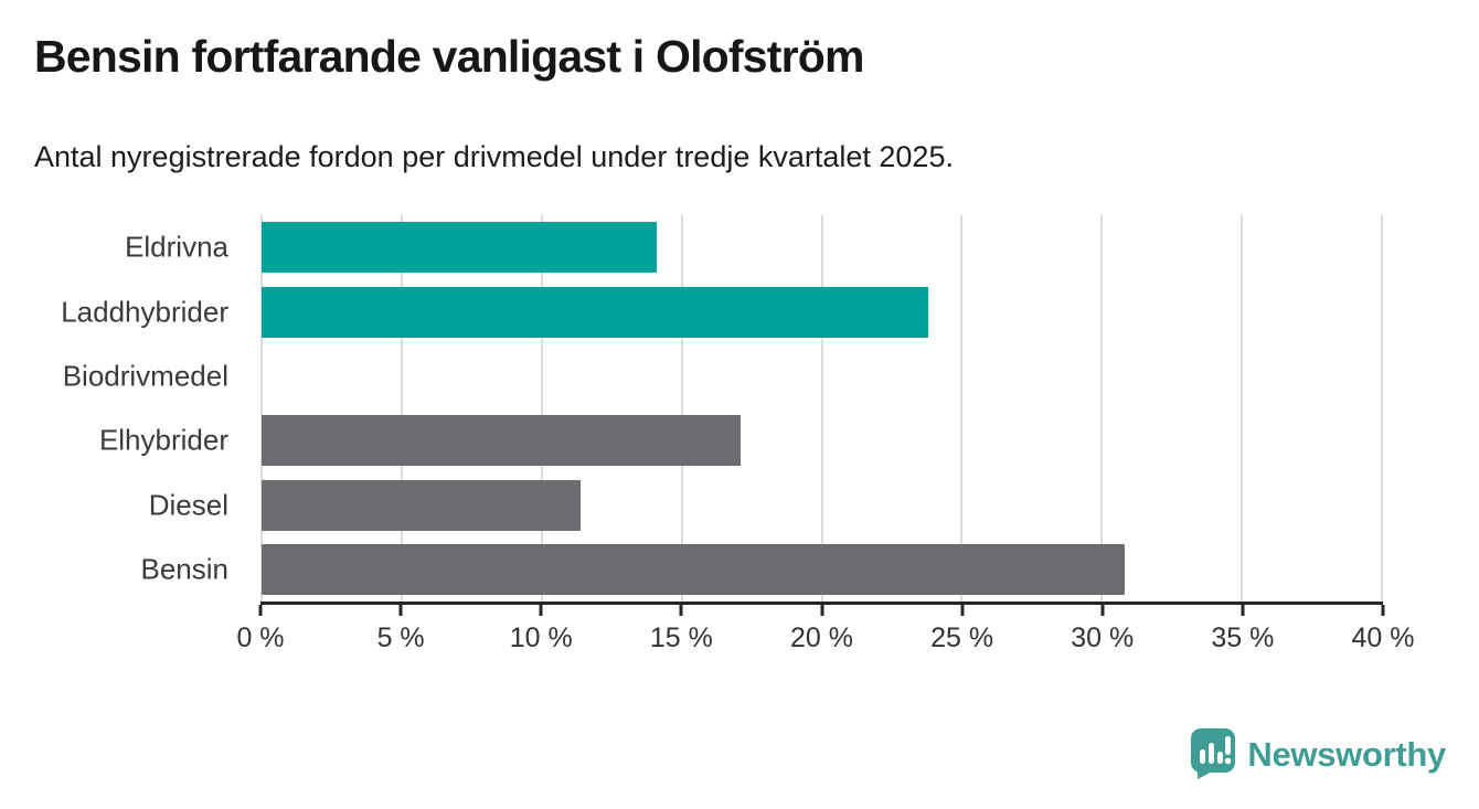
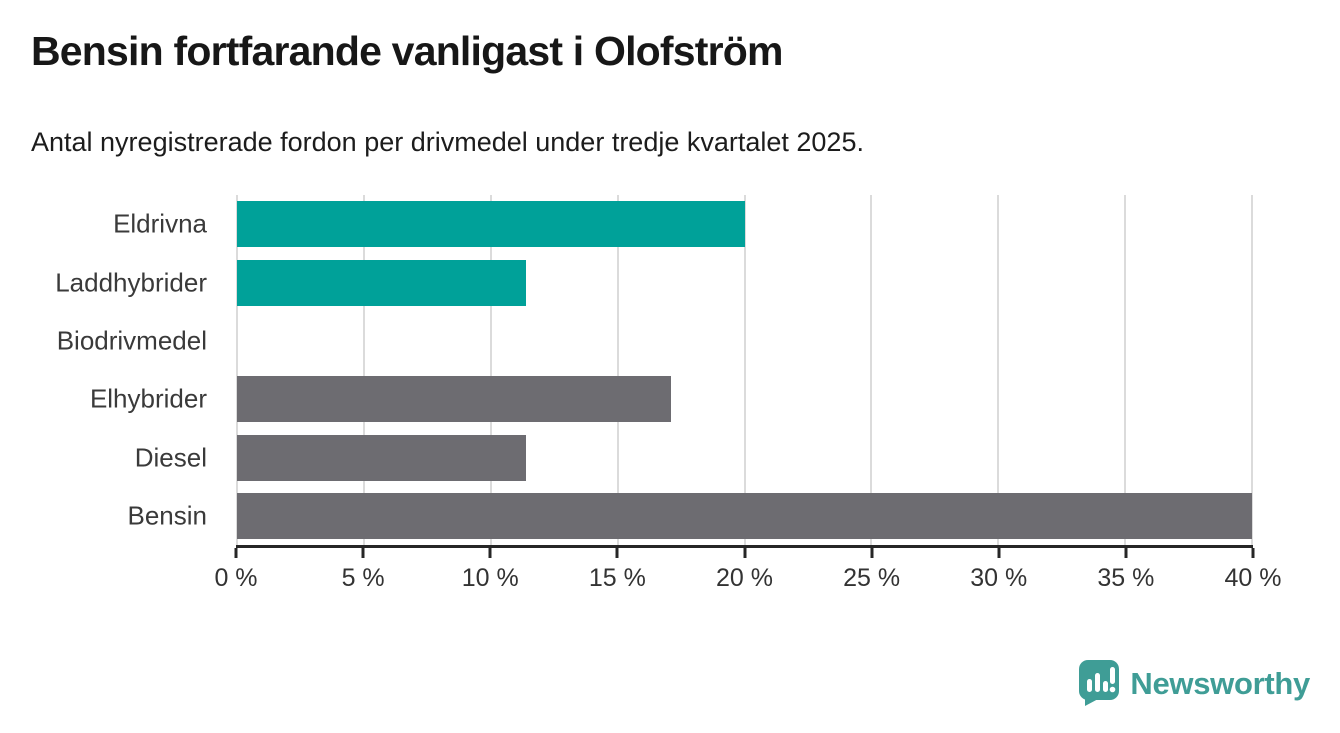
Eldrivna: 14.1% -> 20.0%
Laddhybrider: 23.8% -> 11.4%
Bensin: 30.8% -> 40.0%
